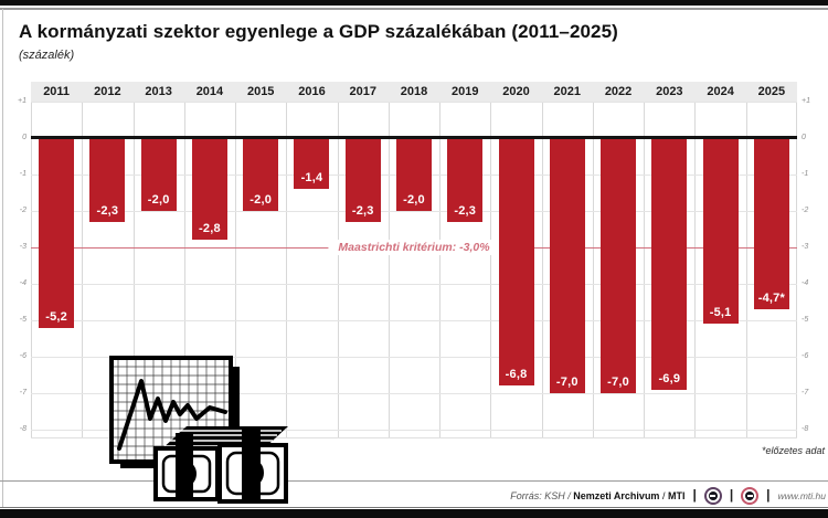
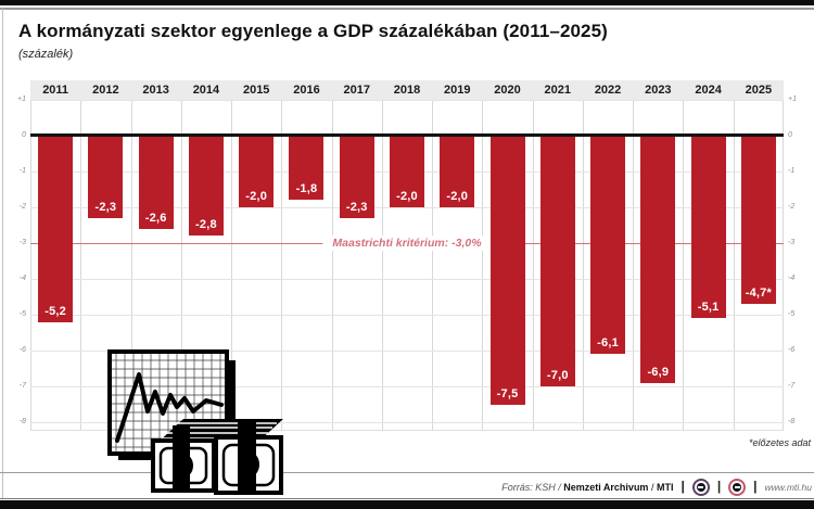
2013: -2,0 -> -2,6
2016: -1,4 -> -1,8
2019: -2,3 -> -2,0
2020: -6,8 -> -7,5
2022: -7,0 -> -6,1
